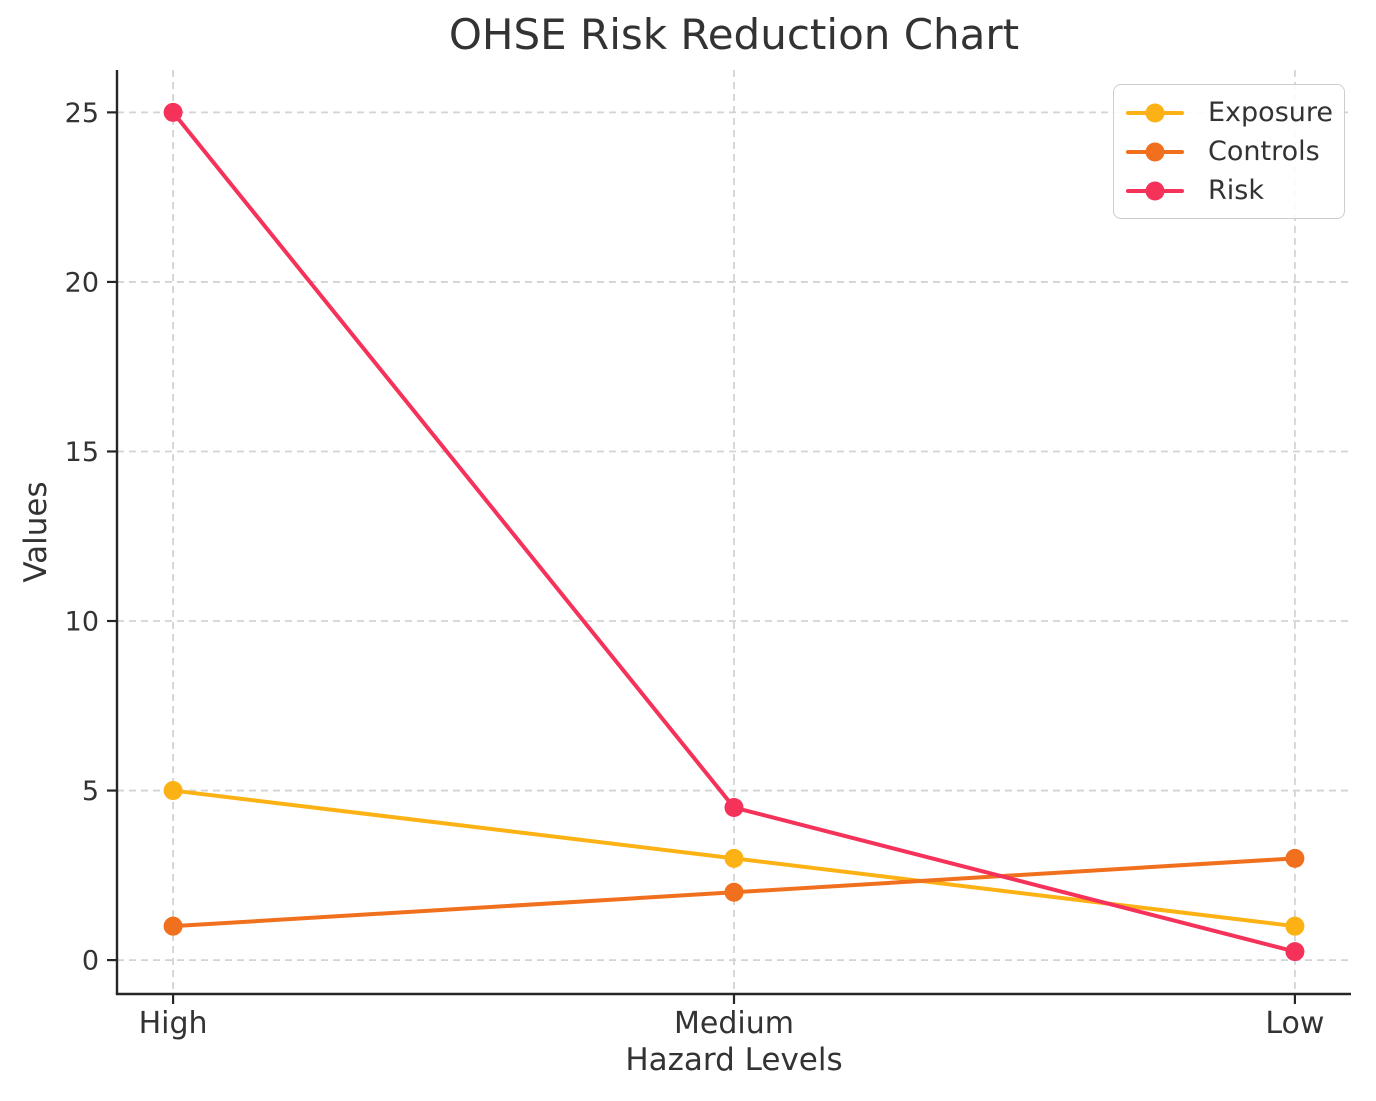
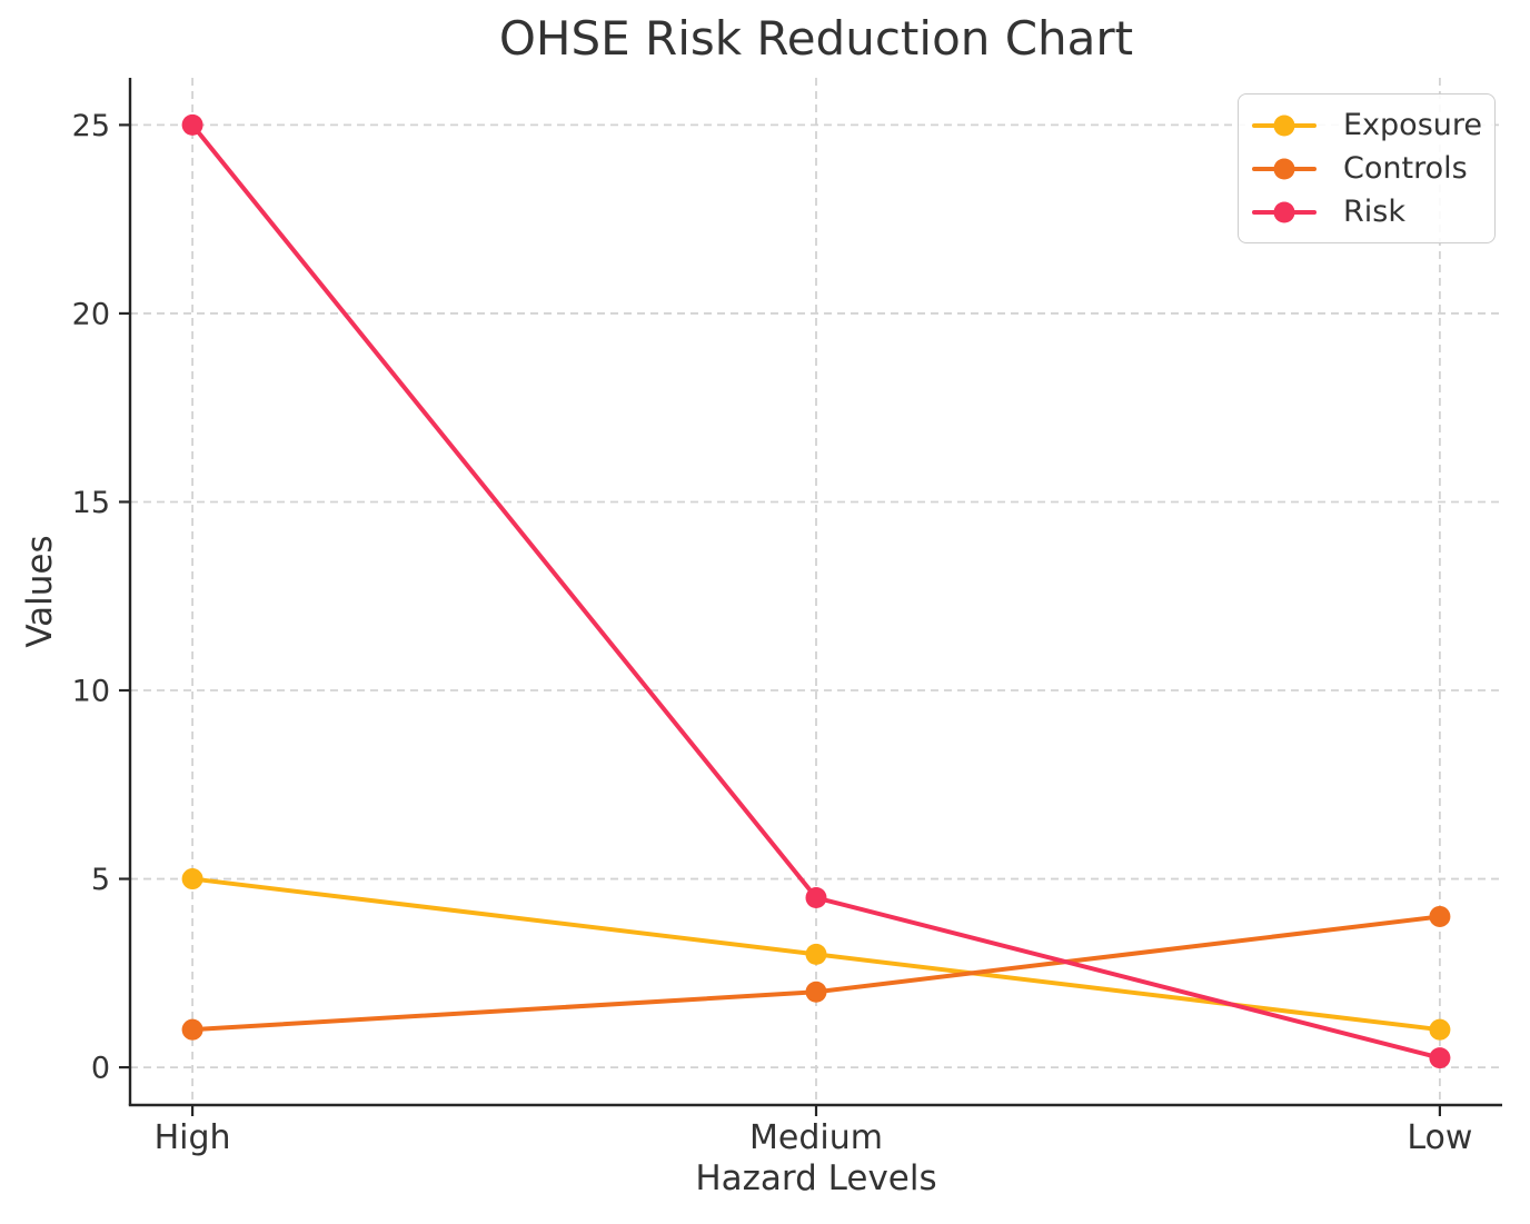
Controls/Low: 3 -> 4
